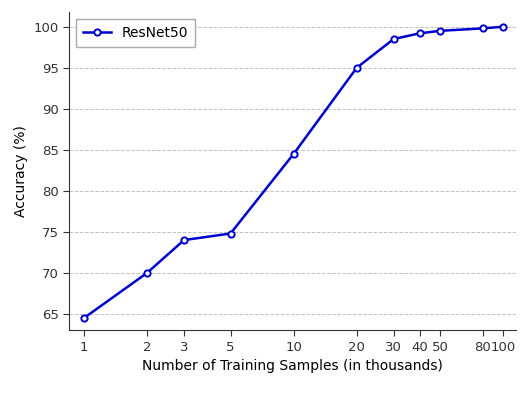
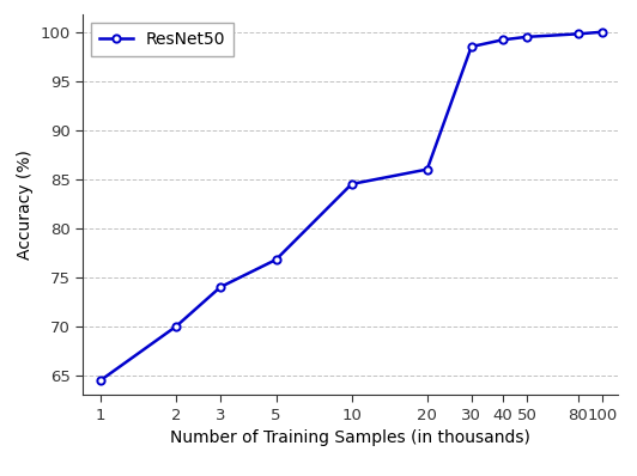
5: 74.8 -> 76.8
20: 95.0 -> 86.0
